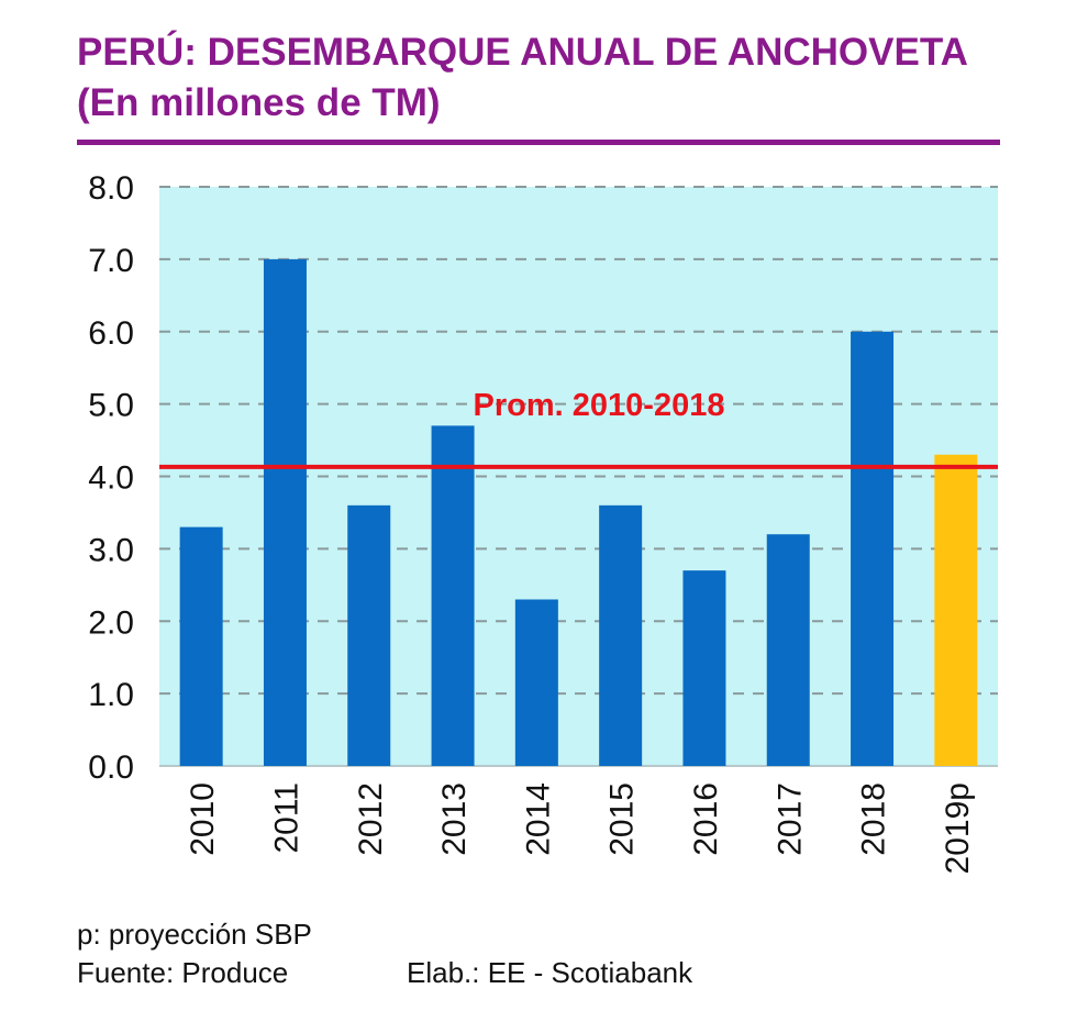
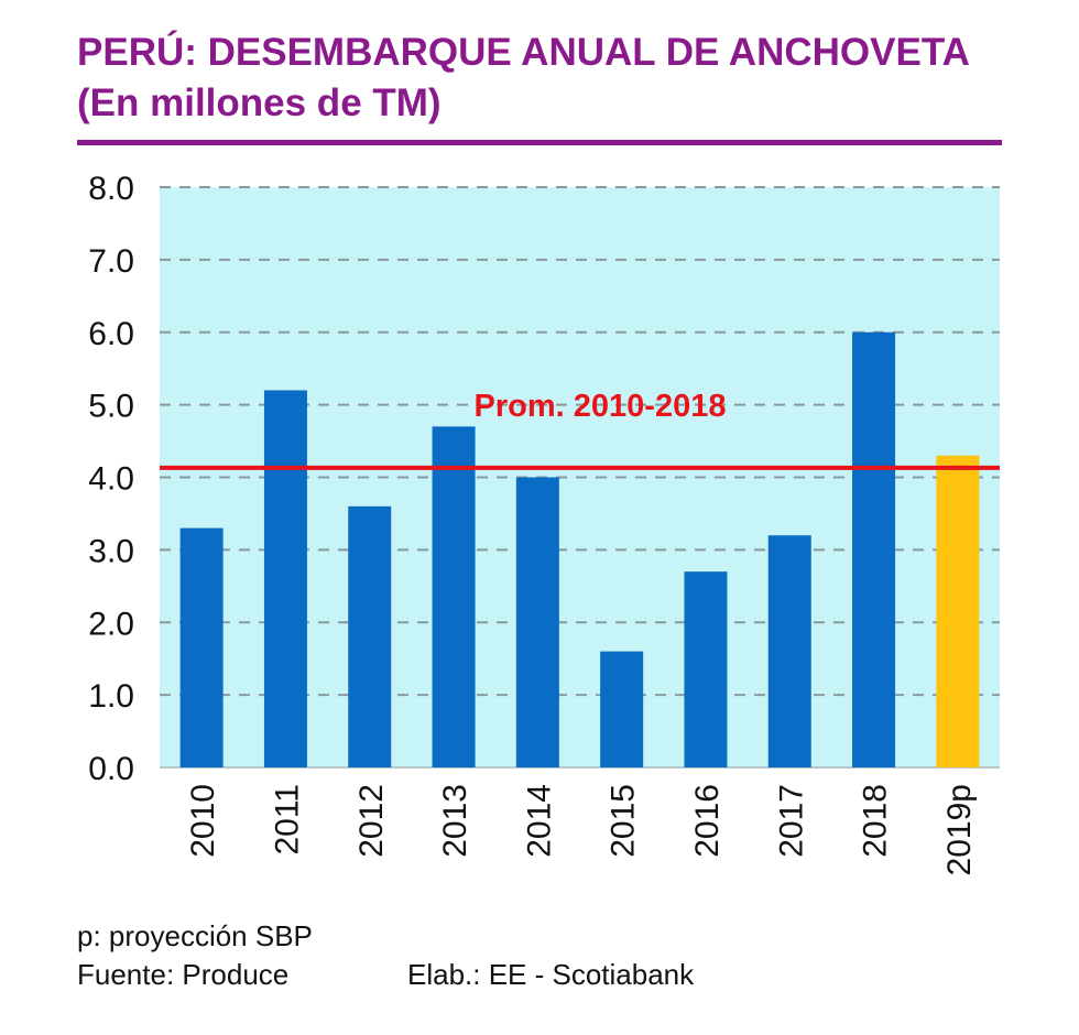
2011: 7.0 -> 5.2
2014: 2.3 -> 4.0
2015: 3.6 -> 1.6
